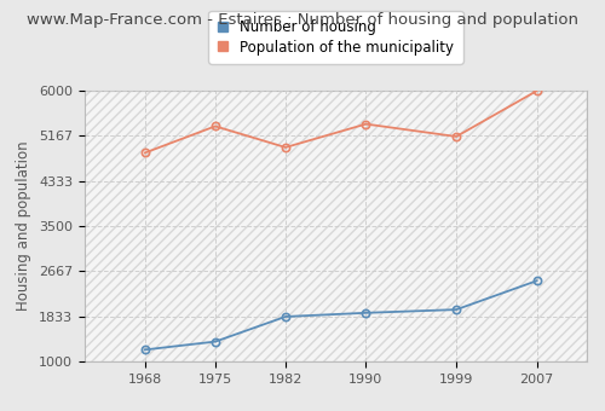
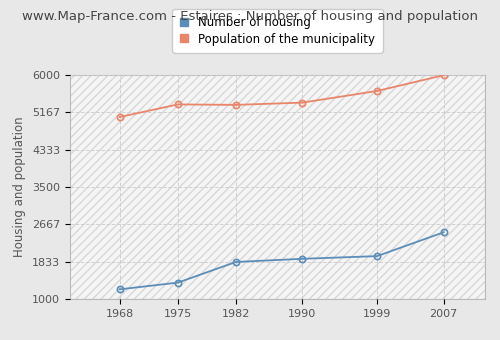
Population of the municipality/1968: 4850 -> 5060
Population of the municipality/1982: 4950 -> 5330
Population of the municipality/1999: 5150 -> 5640
